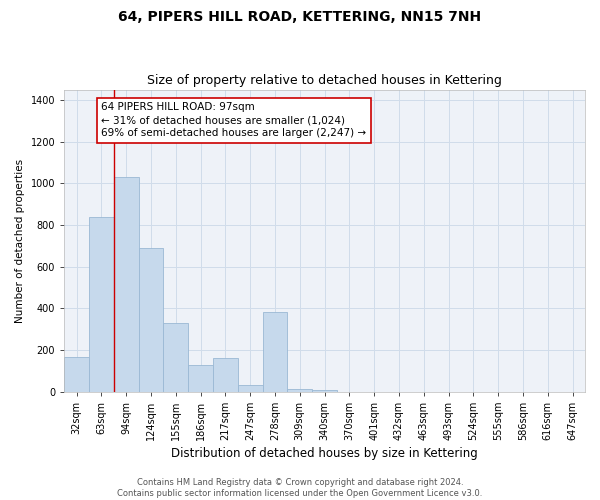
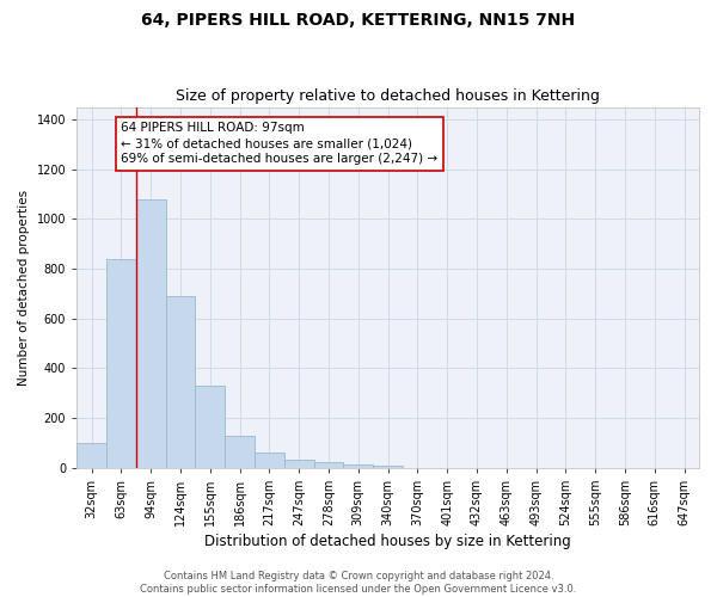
32sqm: 165 -> 100
94sqm: 1030 -> 1080
217sqm: 160 -> 60
278sqm: 380 -> 20
